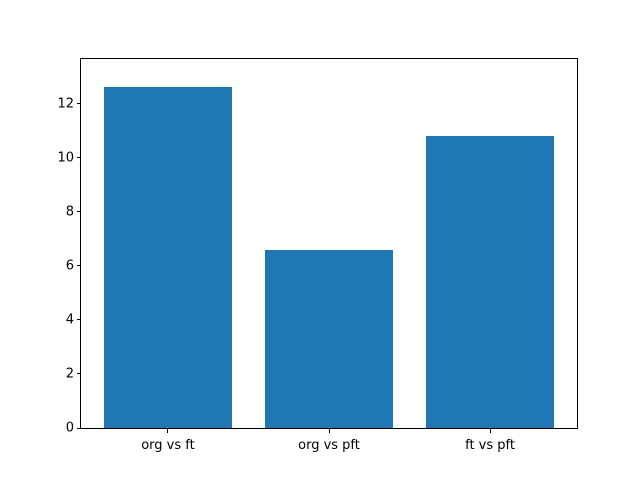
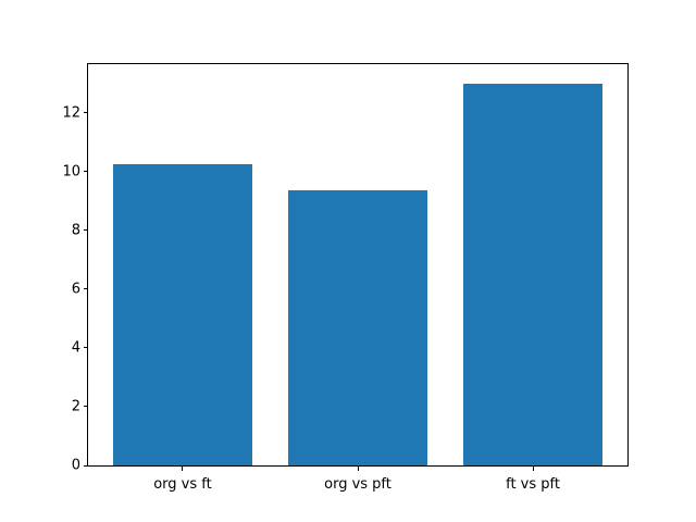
org vs ft: 12.6 -> 10.2
org vs pft: 6.6 -> 9.3
ft vs pft: 10.8 -> 13.0
